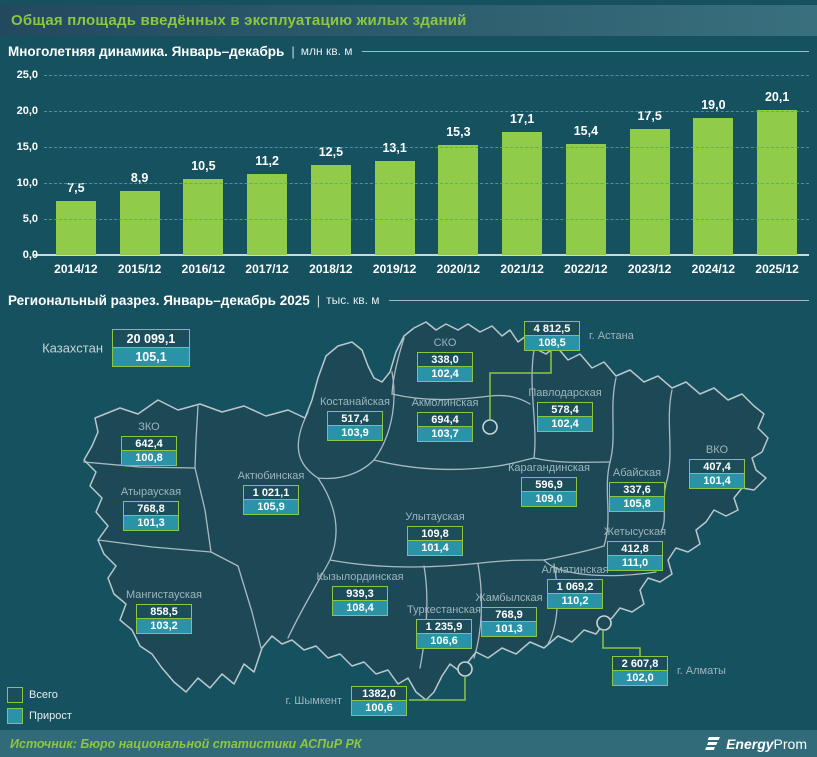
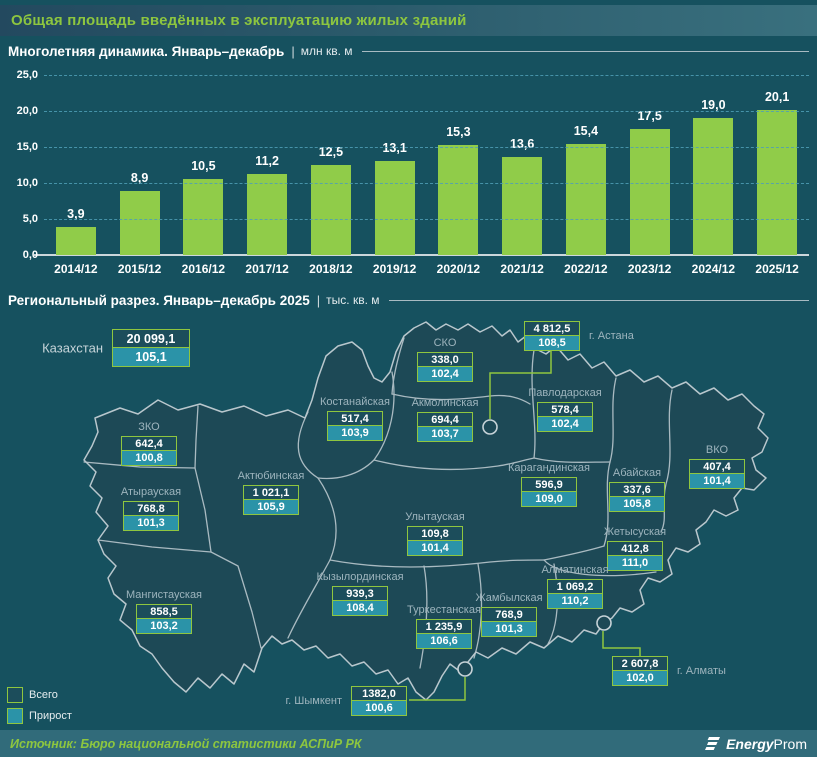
2014/12: 7,5 -> 3,9
2021/12: 17,1 -> 13,6
